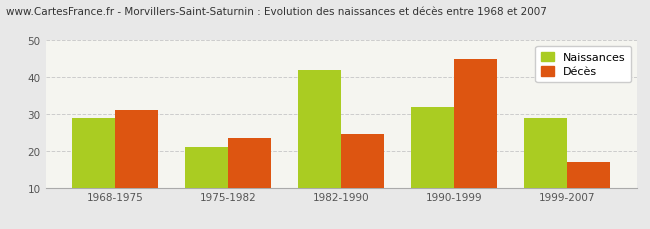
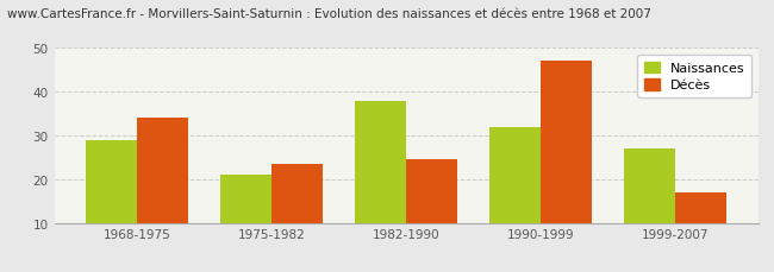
Décès/1968-1975: 31.0 -> 34.0
Naissances/1982-1990: 42 -> 38
Décès/1990-1999: 45.0 -> 47.0
Naissances/1999-2007: 29 -> 27
